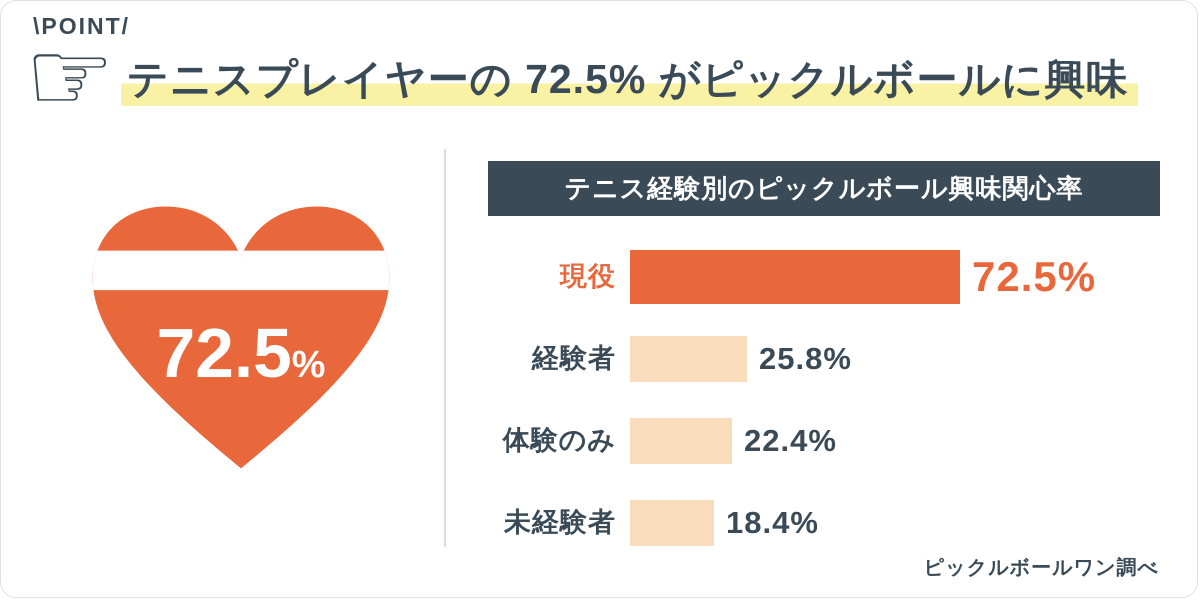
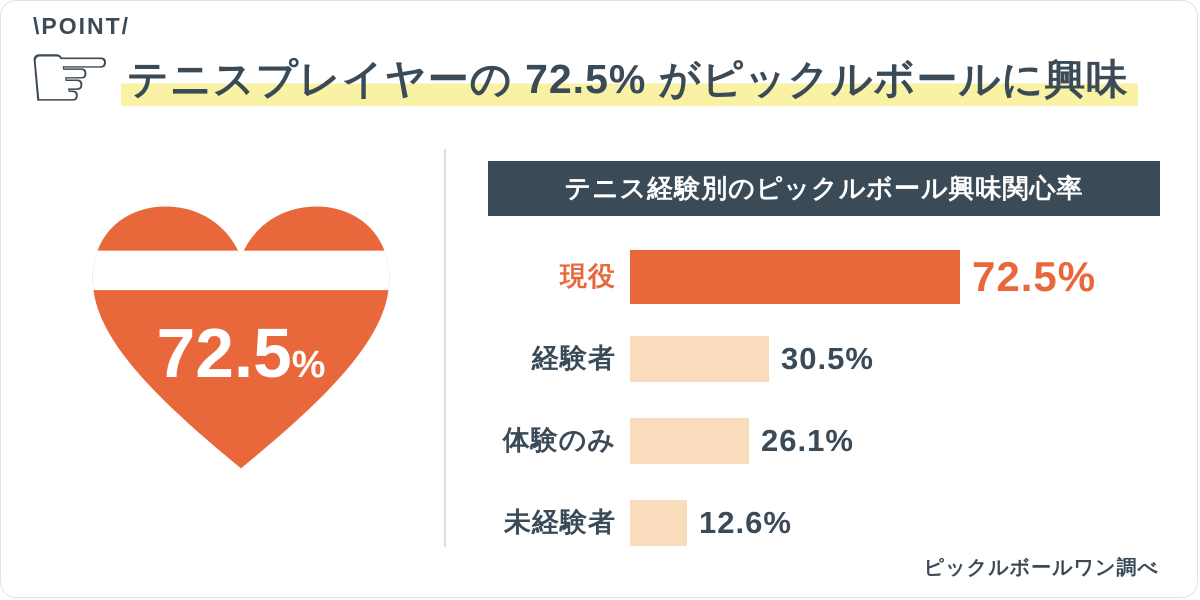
経験者: 25.8% -> 30.5%
体験のみ: 22.4% -> 26.1%
未経験者: 18.4% -> 12.6%
